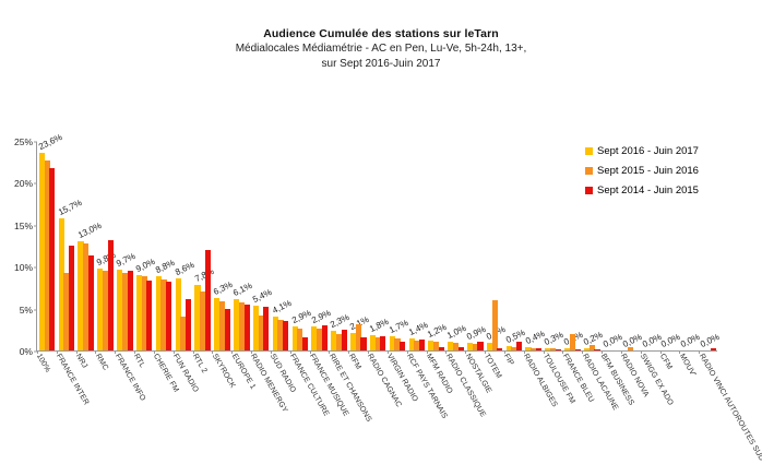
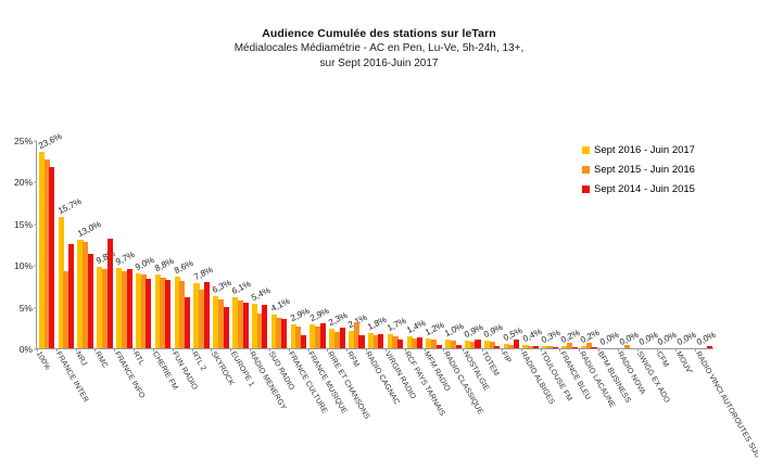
Sept 2015 - Juin 2016/FUN RADIO: 4% -> 8%
Sept 2014 - Juin 2015/RTL 2: 12% -> 8%
Sept 2015 - Juin 2016/TOTEM: 6% -> 1%
Sept 2015 - Juin 2016/FRANCE BLEU: 2% -> 1%
